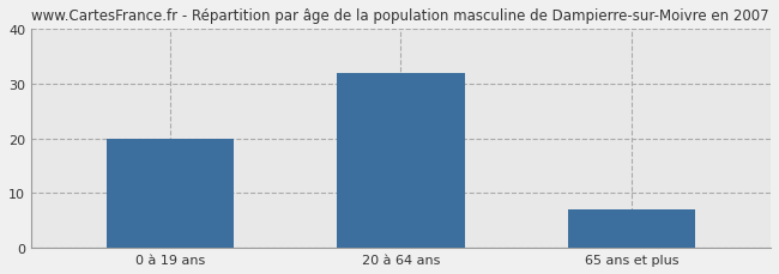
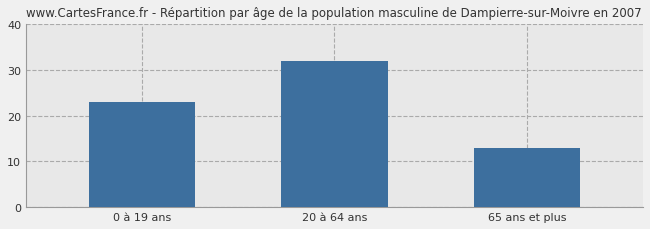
0 à 19 ans: 20 -> 23
65 ans et plus: 7 -> 13
